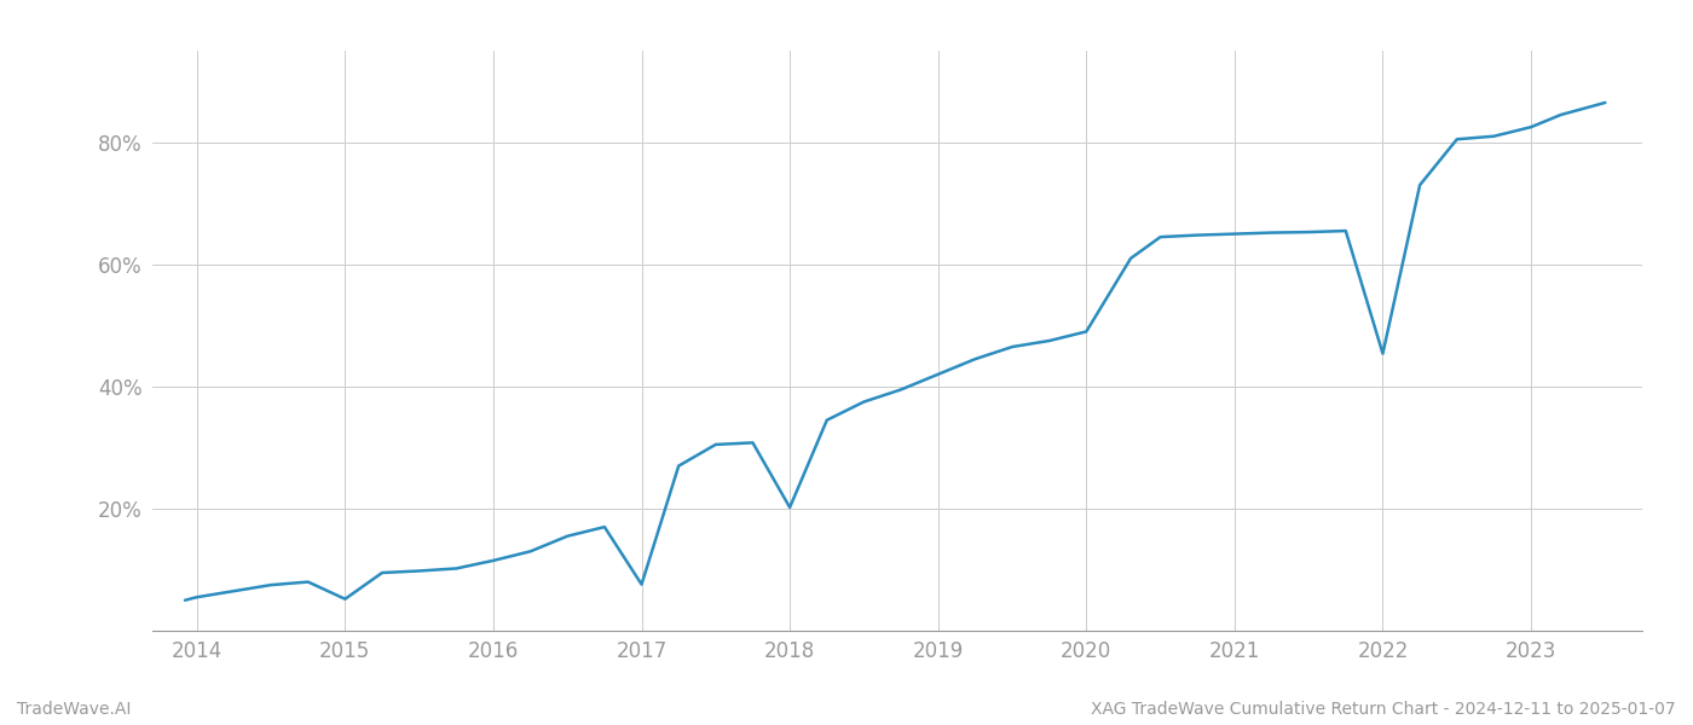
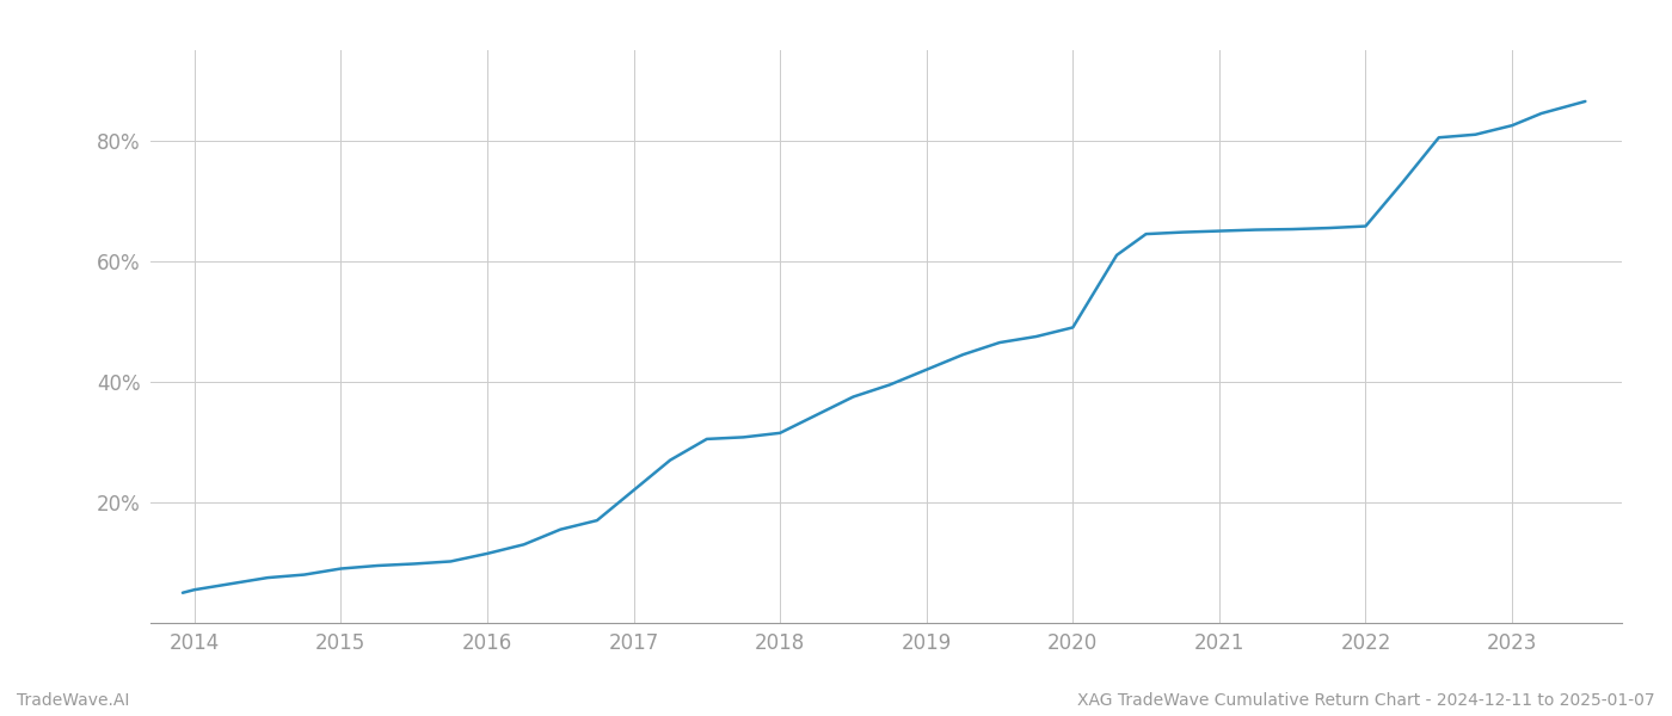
2015: 5.2% -> 9.0%
2017: 7.6% -> 22.0%
2018: 20.2% -> 31.5%
2022: 45.4% -> 65.8%
